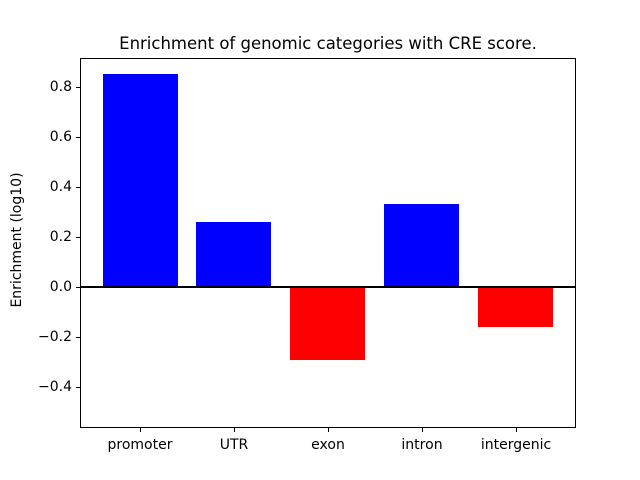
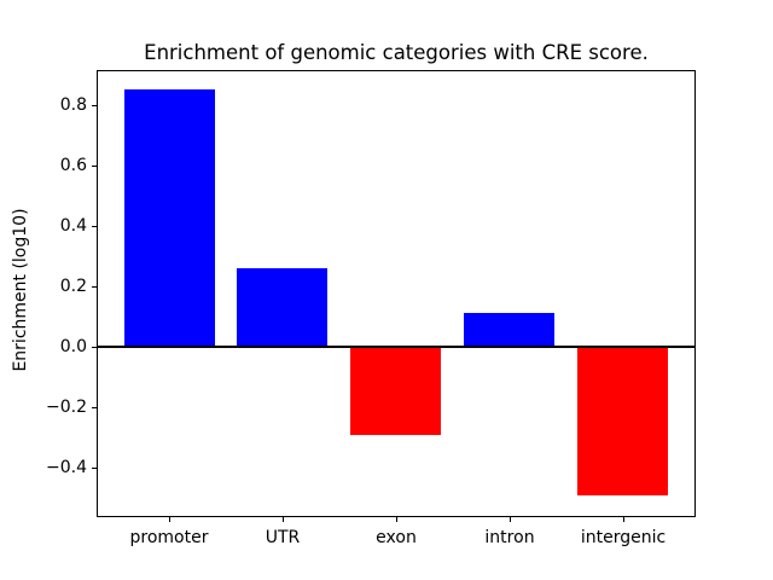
intron: 0.33 -> 0.11
intergenic: -0.16 -> -0.49
